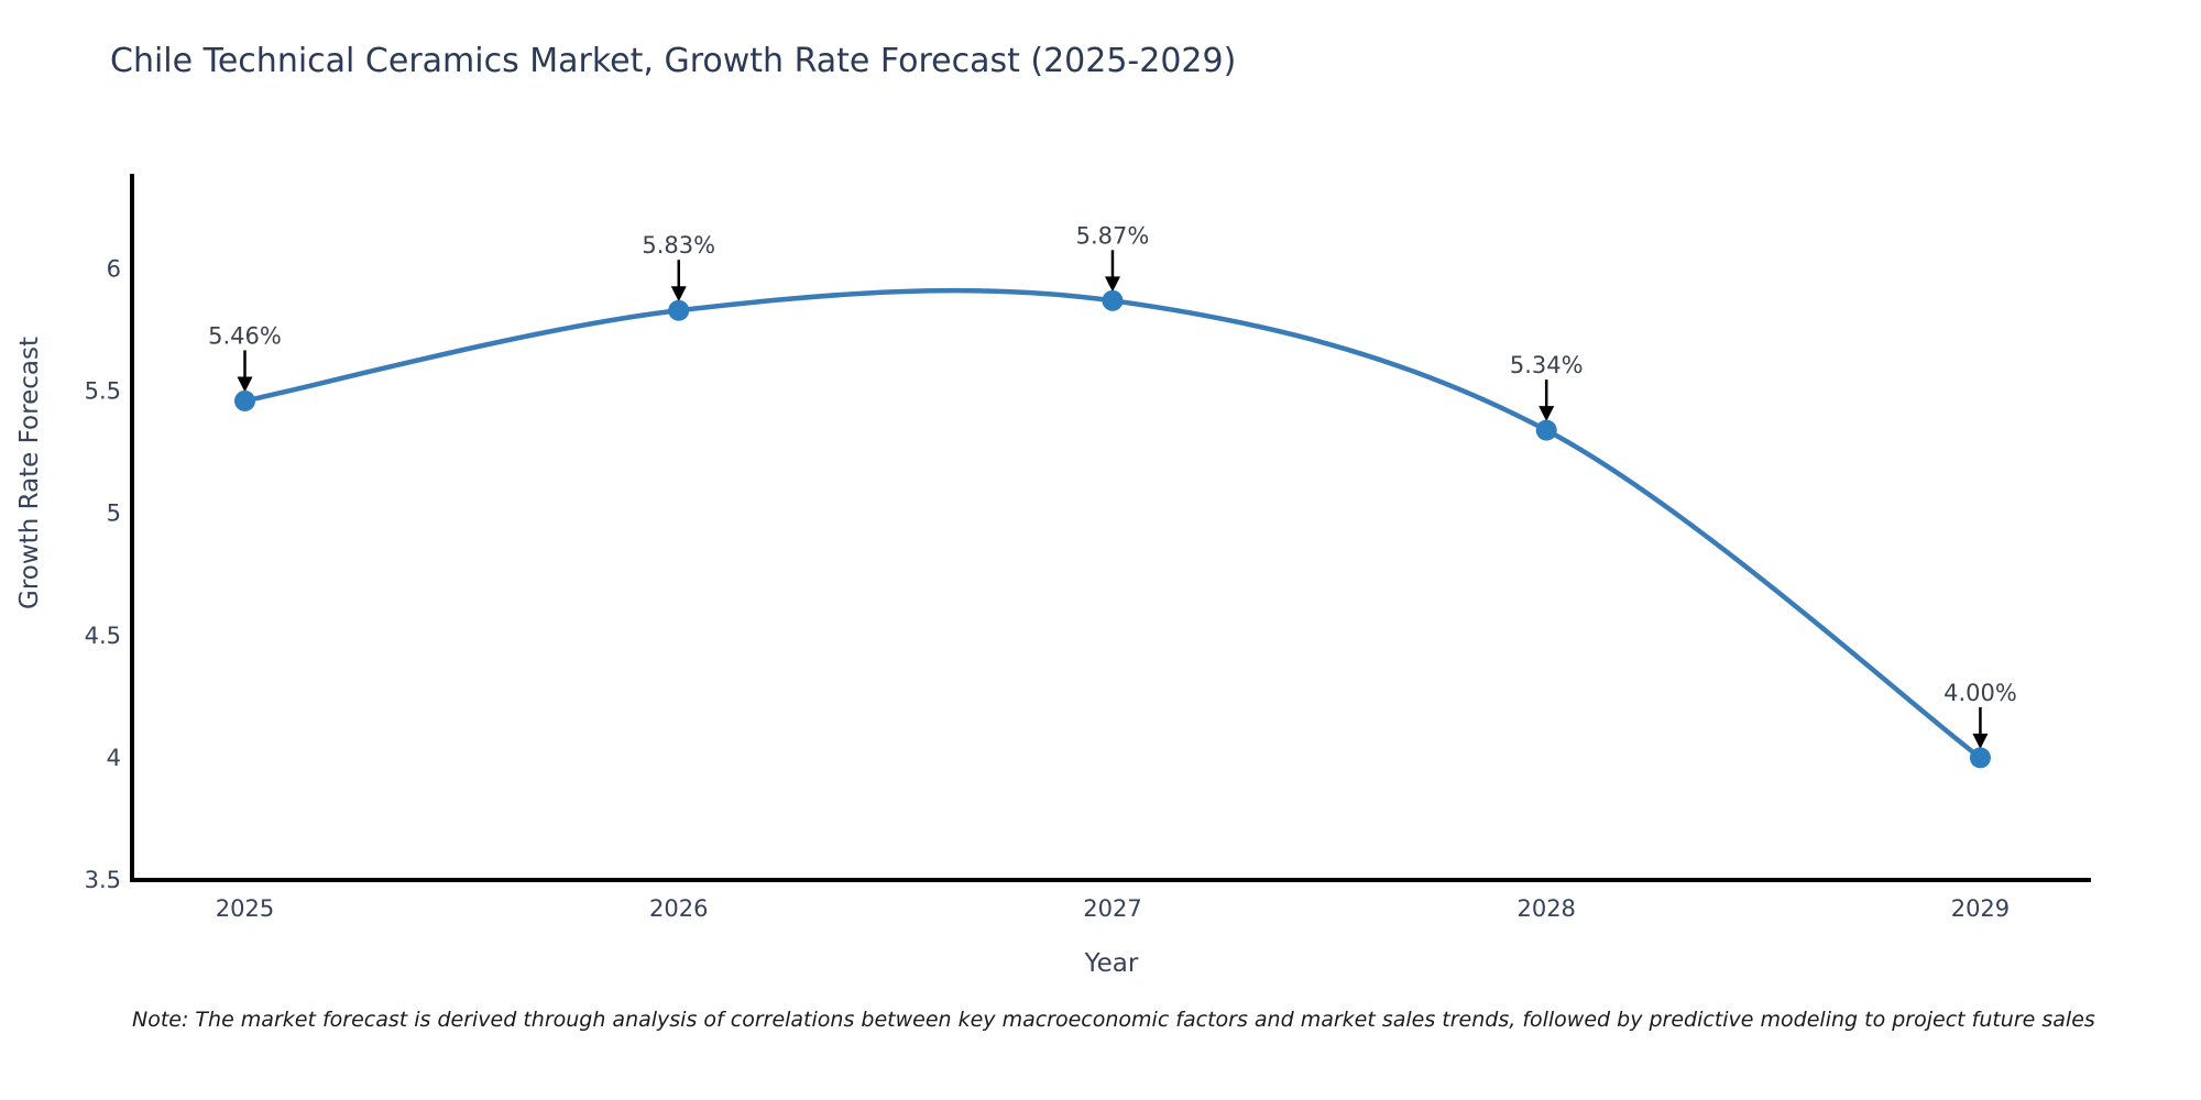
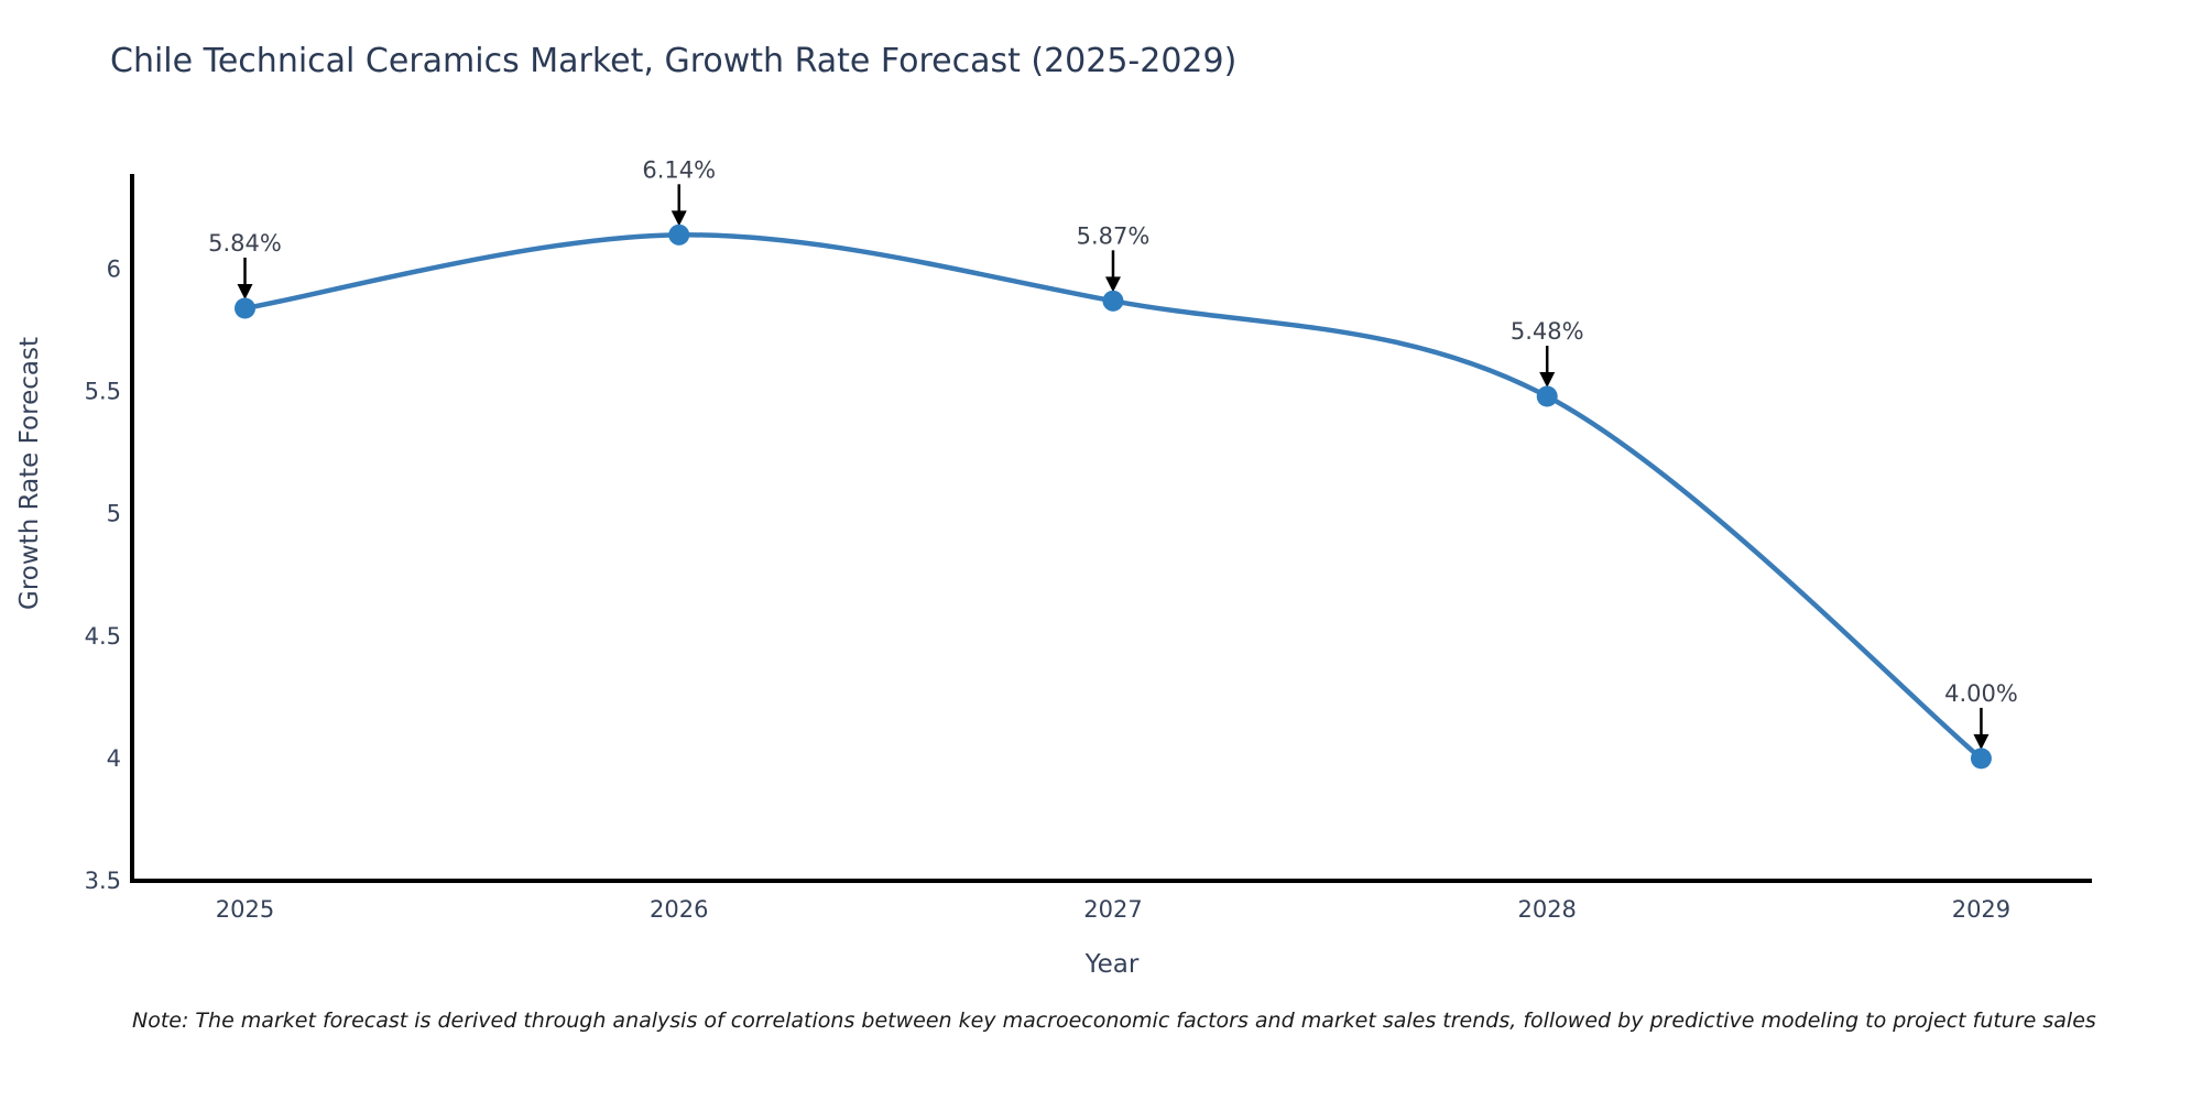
2025: 5.46% -> 5.84%
2026: 5.83% -> 6.14%
2028: 5.34% -> 5.48%
